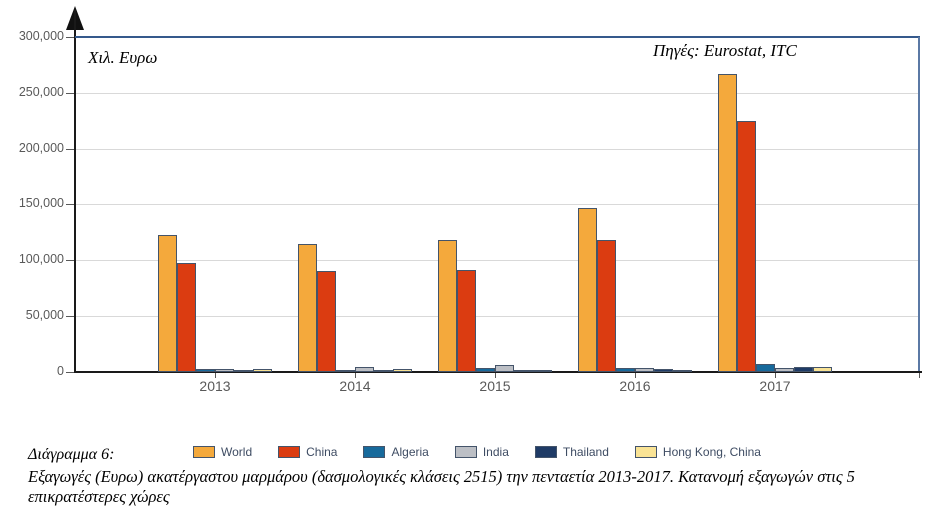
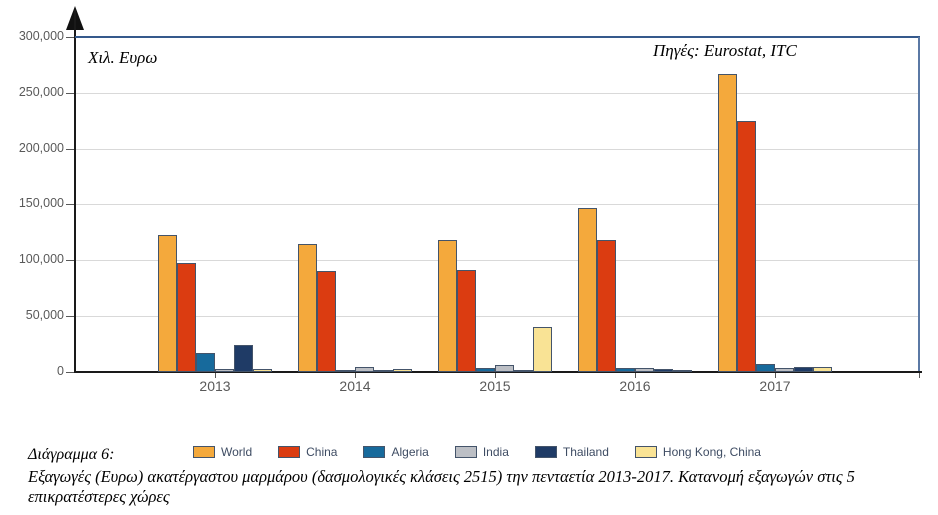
Algeria/2013: 3000 -> 17000
Thailand/2013: 2000 -> 24000
Hong Kong, China/2015: 2000 -> 40000
